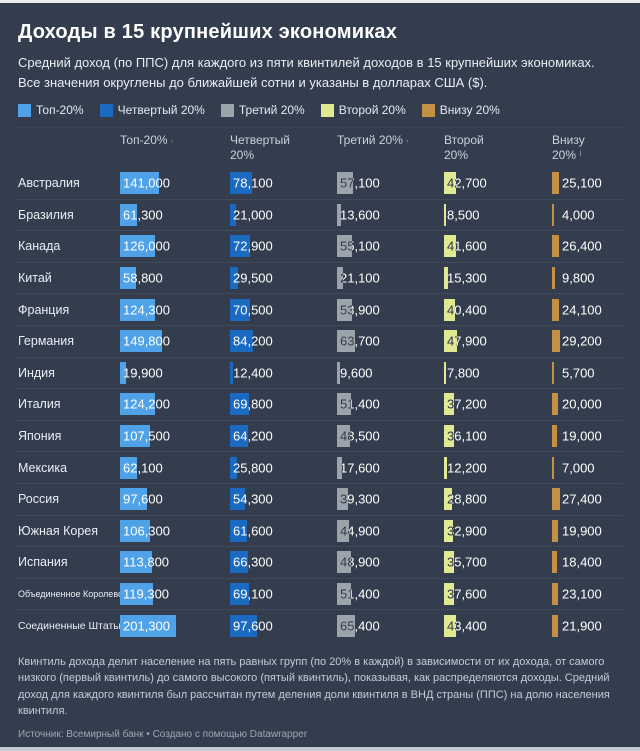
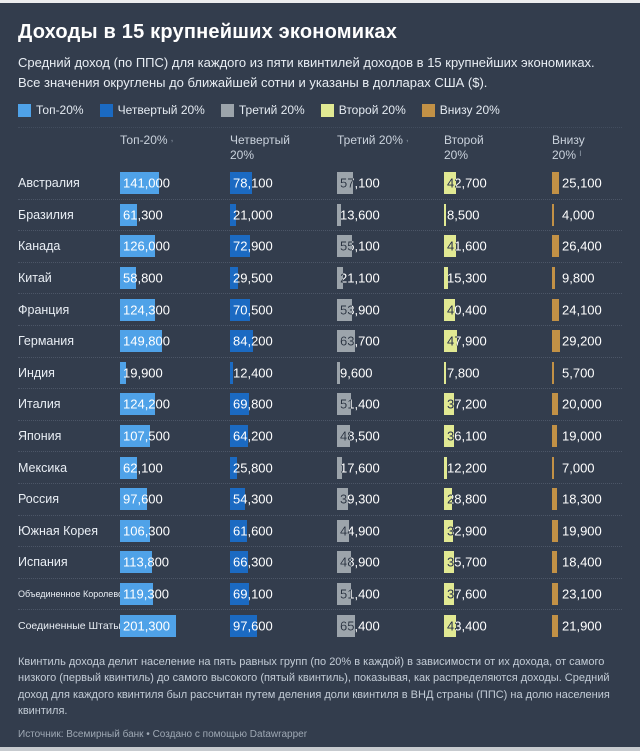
Внизу 20%/Россия: 27,400 -> 18,300
